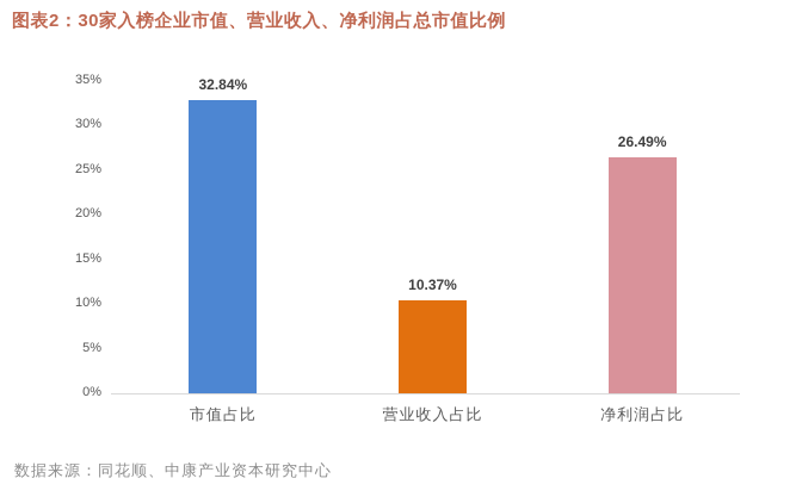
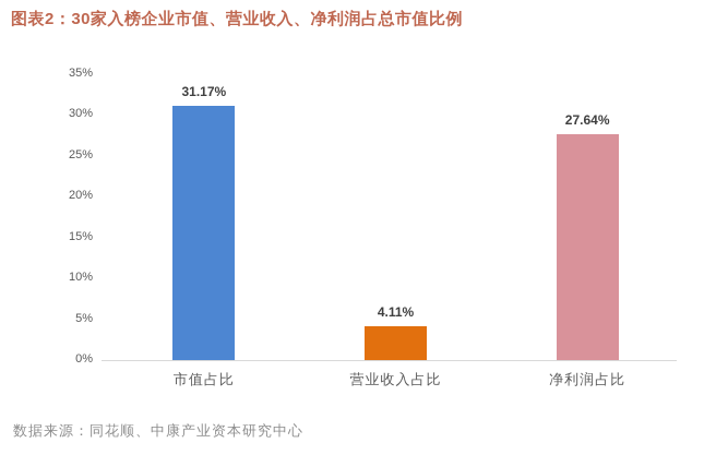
市值占比: 32.84% -> 31.17%
营业收入占比: 10.37% -> 4.11%
净利润占比: 26.49% -> 27.64%
